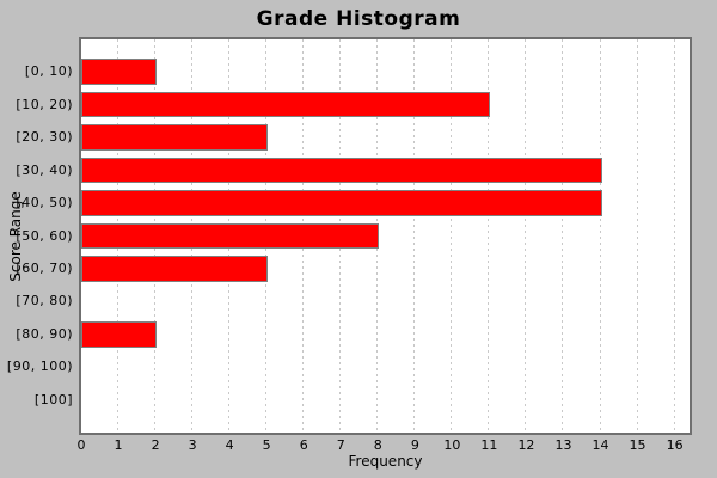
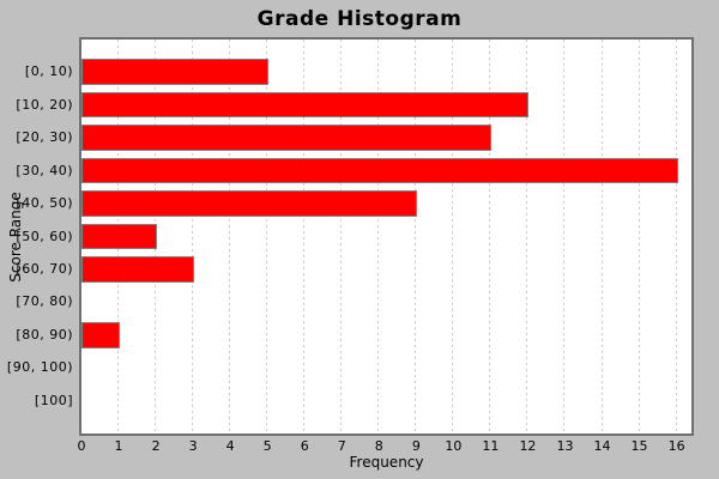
[0, 10): 2 -> 5
[10, 20): 11 -> 12
[20, 30): 5 -> 11
[30, 40): 14 -> 16
[40, 50): 14 -> 9
[50, 60): 8 -> 2
[60, 70): 5 -> 3
[80, 90): 2 -> 1
